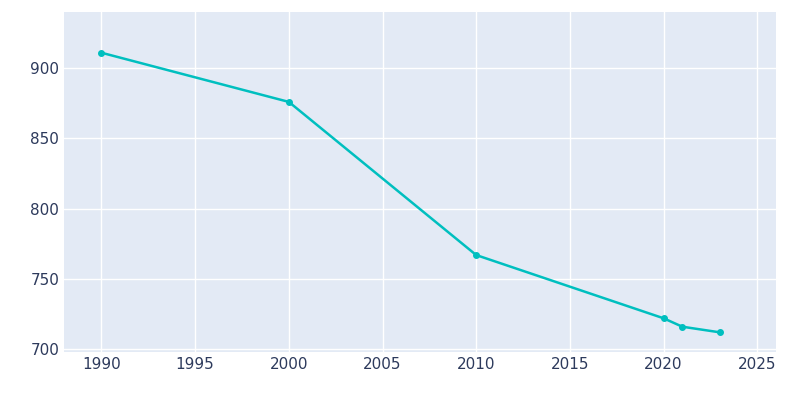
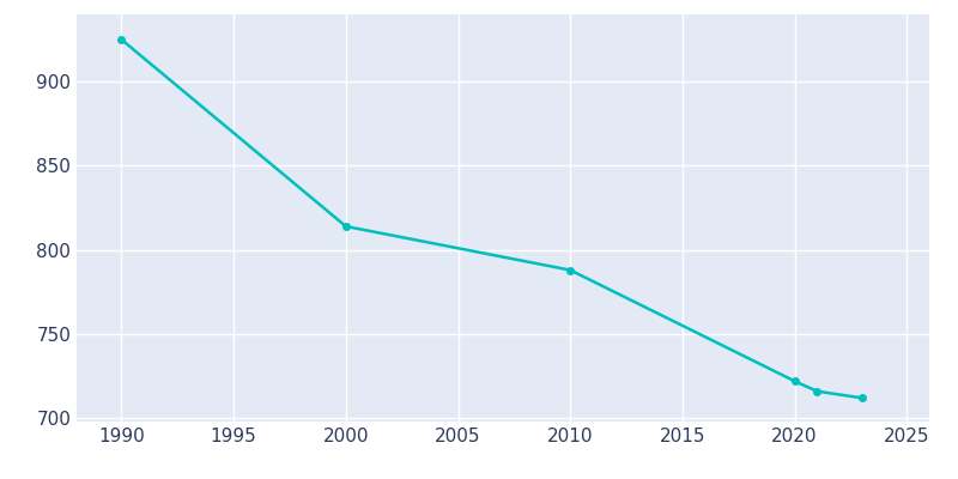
1990: 911 -> 925
2000: 876 -> 814
2010: 767 -> 788
